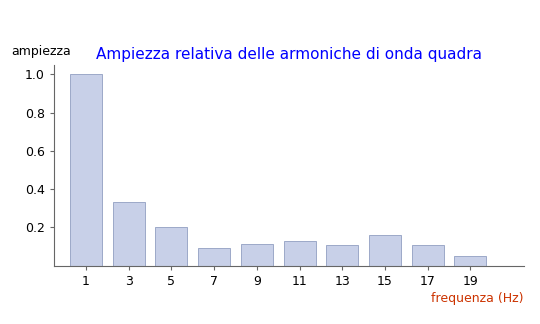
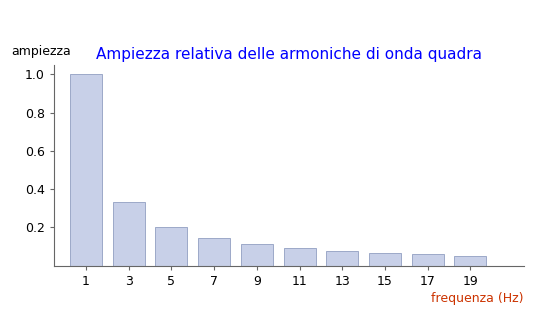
7: 0.09 -> 0.14
11: 0.13 -> 0.09
13: 0.11 -> 0.08
15: 0.16 -> 0.07
17: 0.11 -> 0.06
